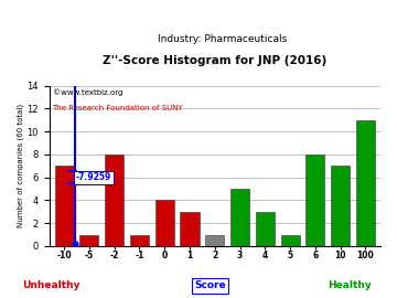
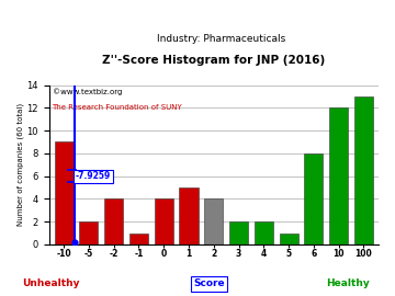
-10: 7 -> 9
-5: 1 -> 2
-2: 8 -> 4
1: 3 -> 5
2: 1 -> 4
3: 5 -> 2
4: 3 -> 2
10: 7 -> 12
100: 11 -> 13
